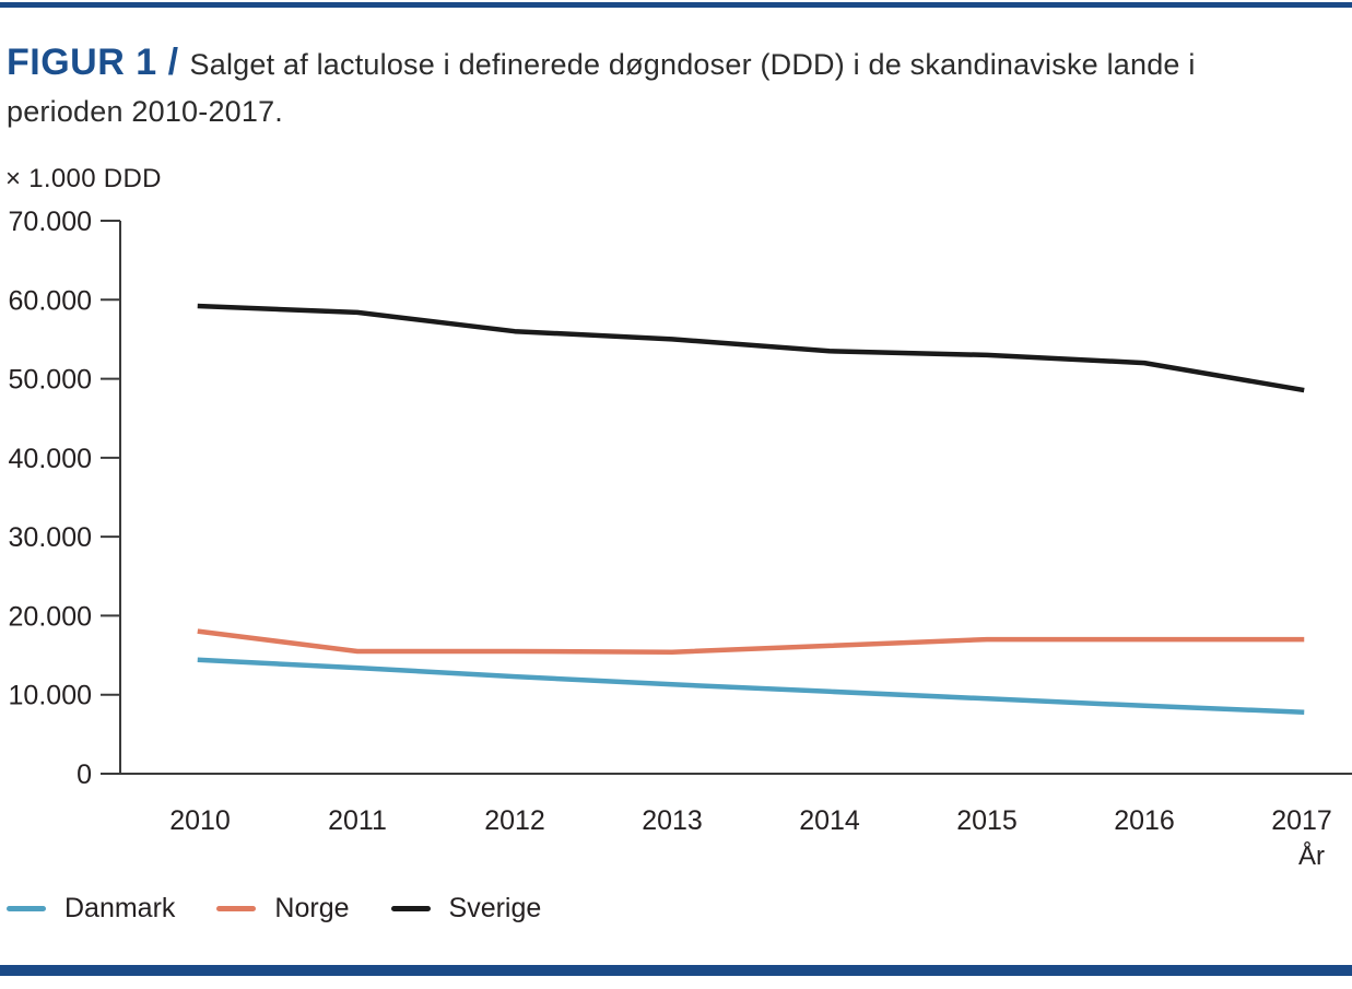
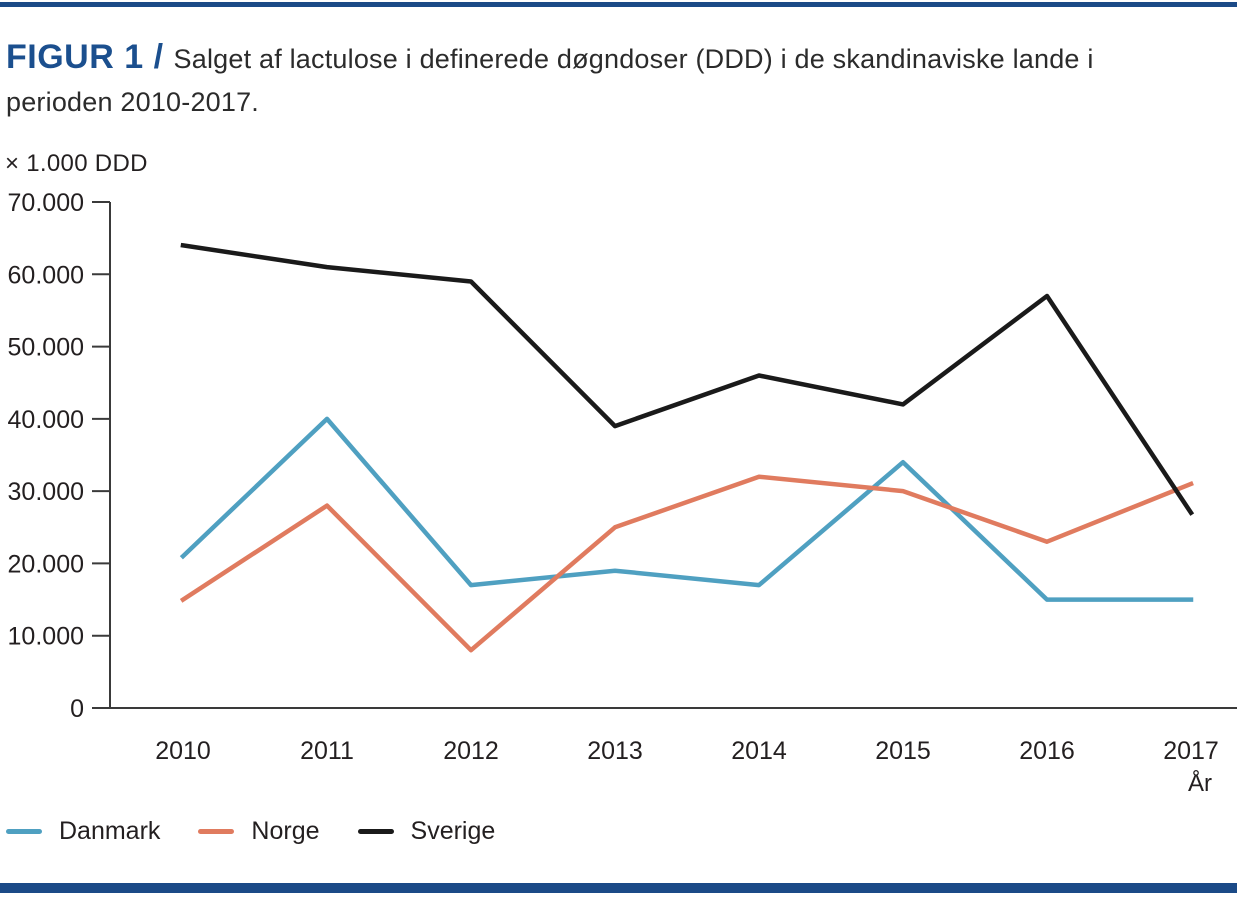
Danmark/2010: 14000 -> 21000
Norge/2010: 18000 -> 15000
Sverige/2010: 59000 -> 64000
Danmark/2011: 13000 -> 40000
Norge/2011: 16000 -> 28000
Sverige/2011: 58000 -> 61000
Danmark/2012: 12000 -> 17000
Norge/2012: 16000 -> 8000
Sverige/2012: 56000 -> 59000
Danmark/2013: 11000 -> 19000
Norge/2013: 15000 -> 25000
Sverige/2013: 55000 -> 39000
Danmark/2014: 10000 -> 17000
Norge/2014: 16000 -> 32000
Sverige/2014: 54000 -> 46000
Danmark/2015: 10000 -> 34000
Norge/2015: 17000 -> 30000
Sverige/2015: 53000 -> 42000
Danmark/2016: 9000 -> 15000
Norge/2016: 17000 -> 23000
Sverige/2016: 52000 -> 57000
Danmark/2017: 8000 -> 15000
Norge/2017: 17000 -> 31000
Sverige/2017: 49000 -> 27000
